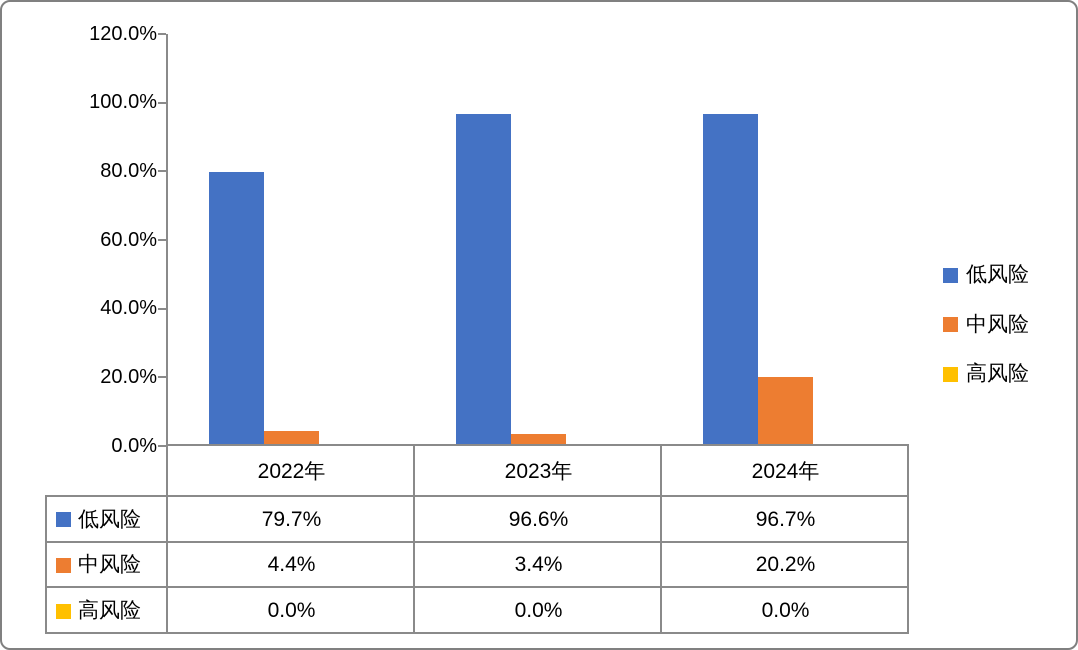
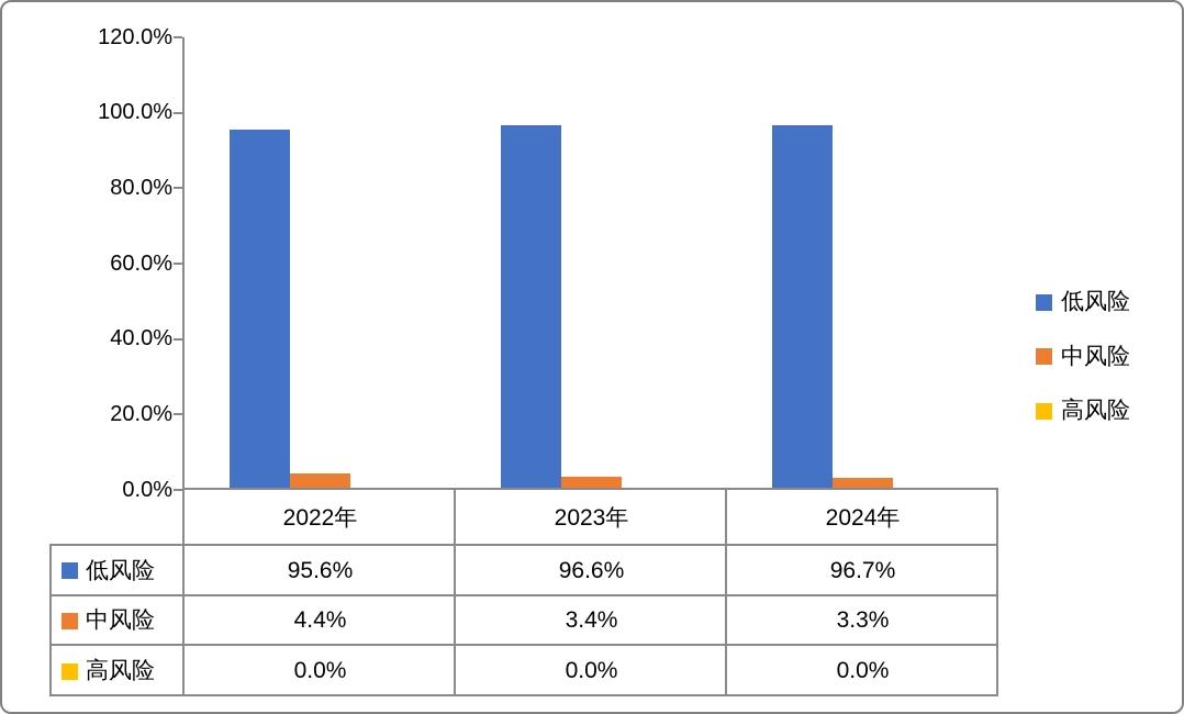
低风险/2022年: 79.7% -> 95.6%
中风险/2024年: 20.2% -> 3.3%
